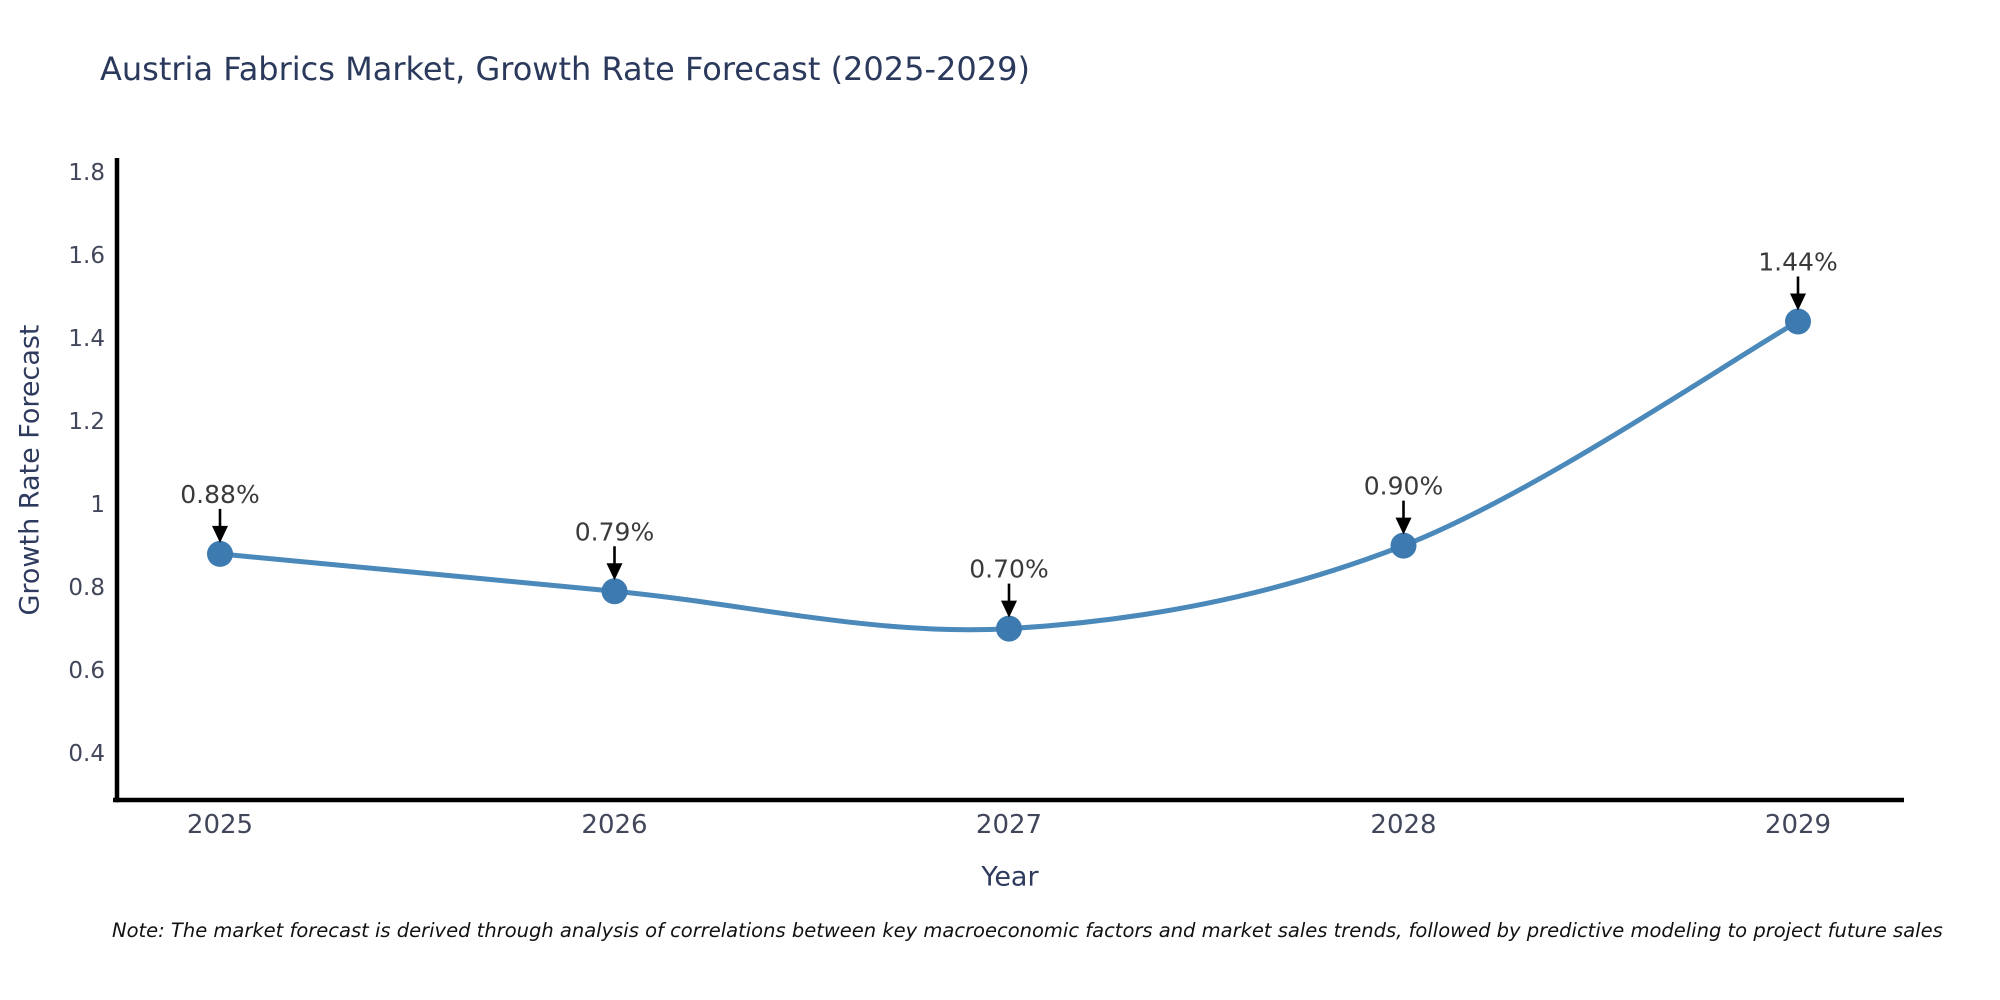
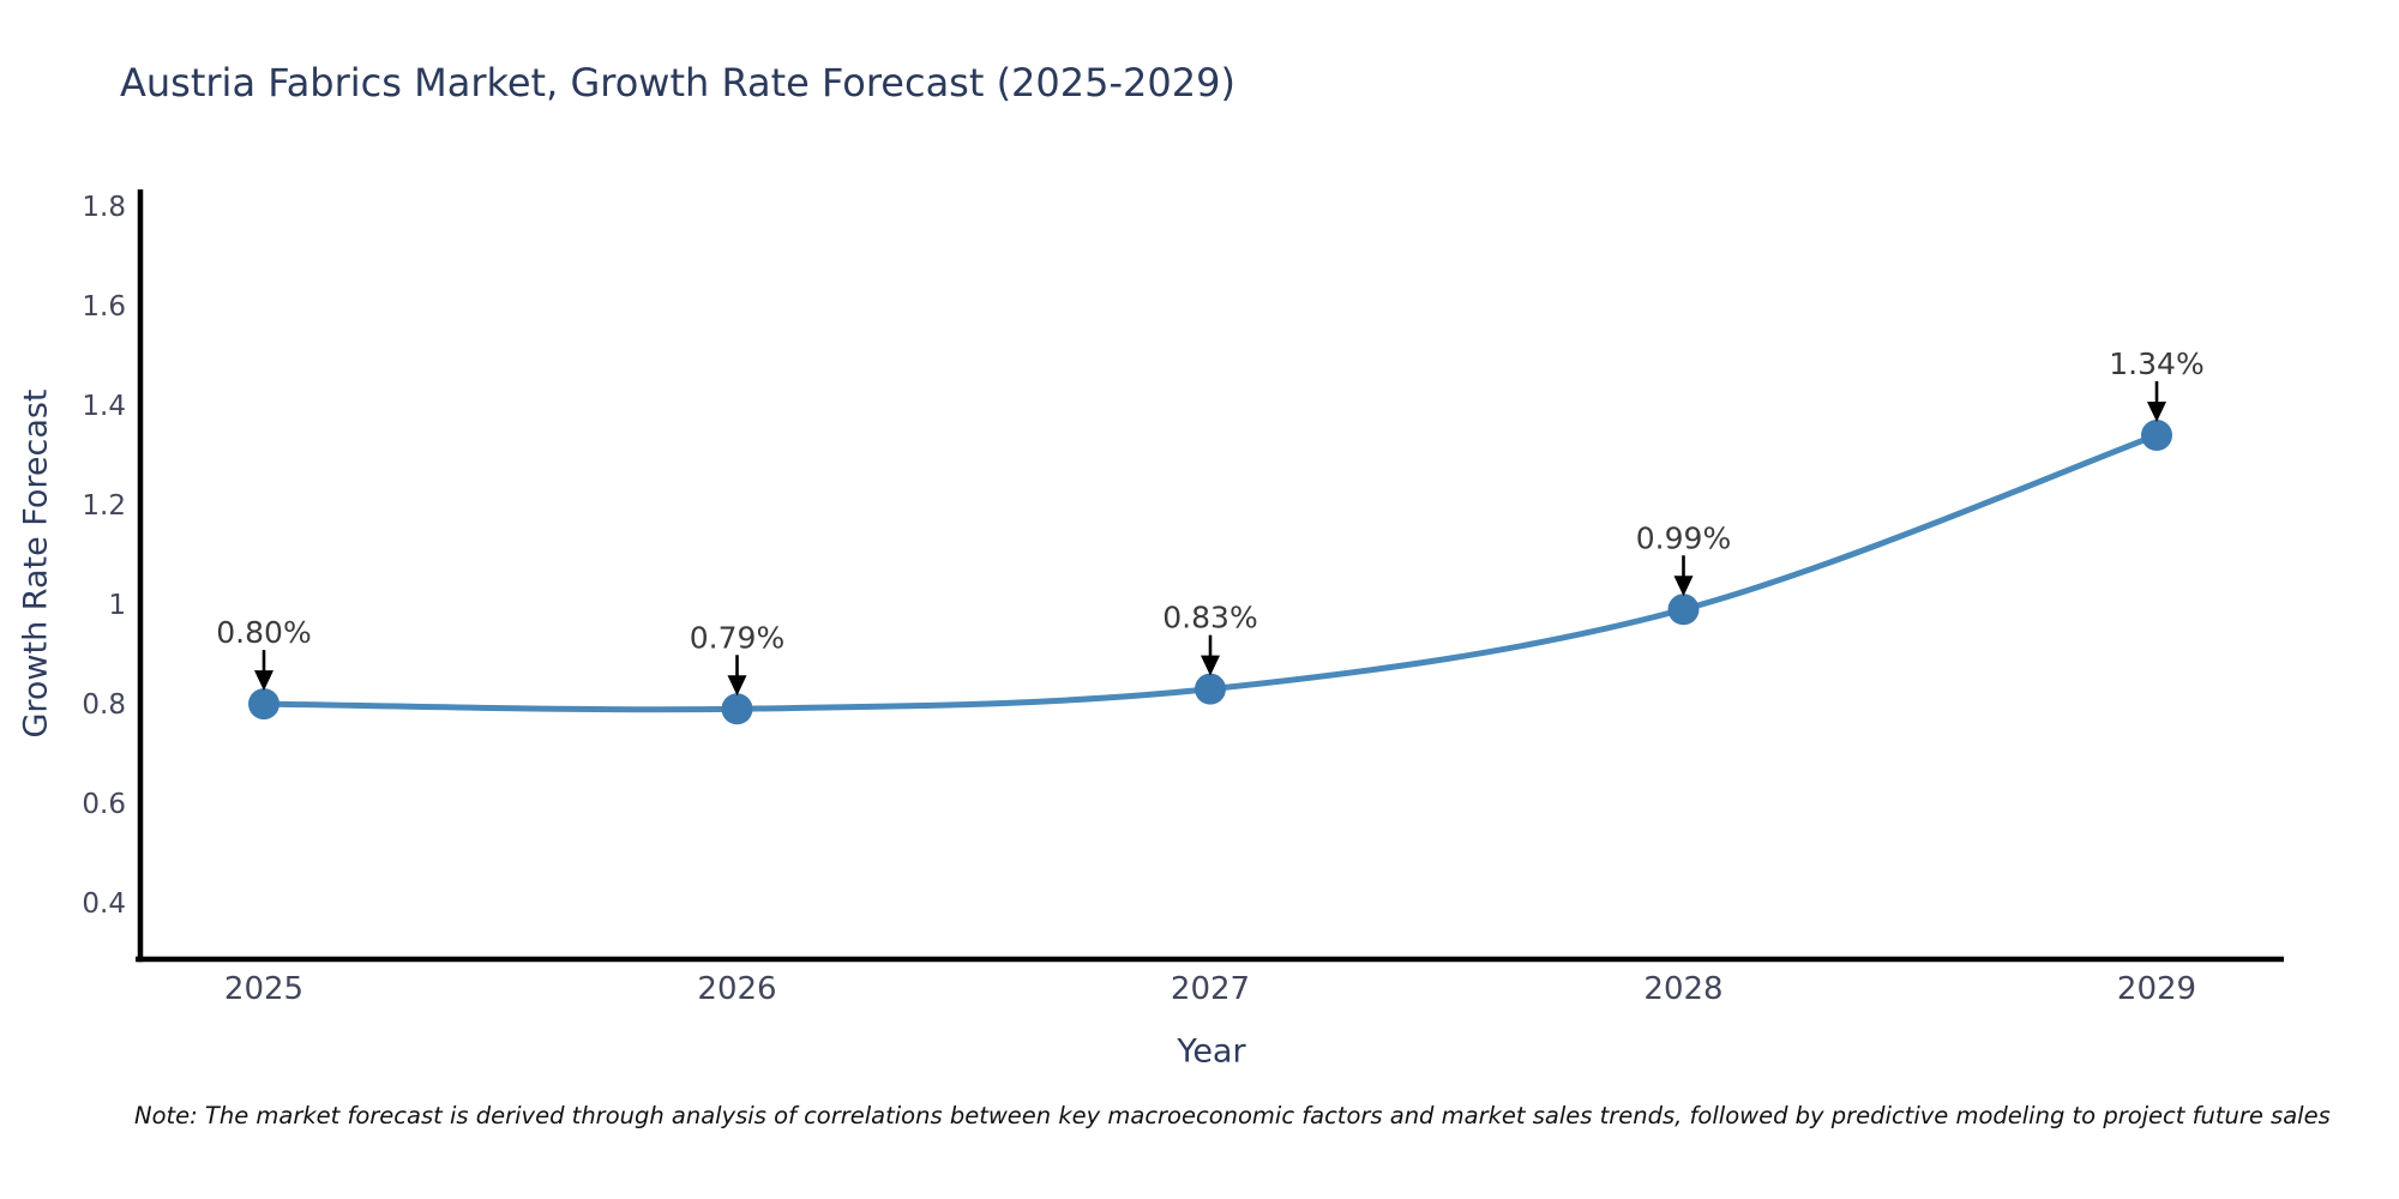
2025: 0.88% -> 0.80%
2027: 0.70% -> 0.83%
2028: 0.90% -> 0.99%
2029: 1.44% -> 1.34%
